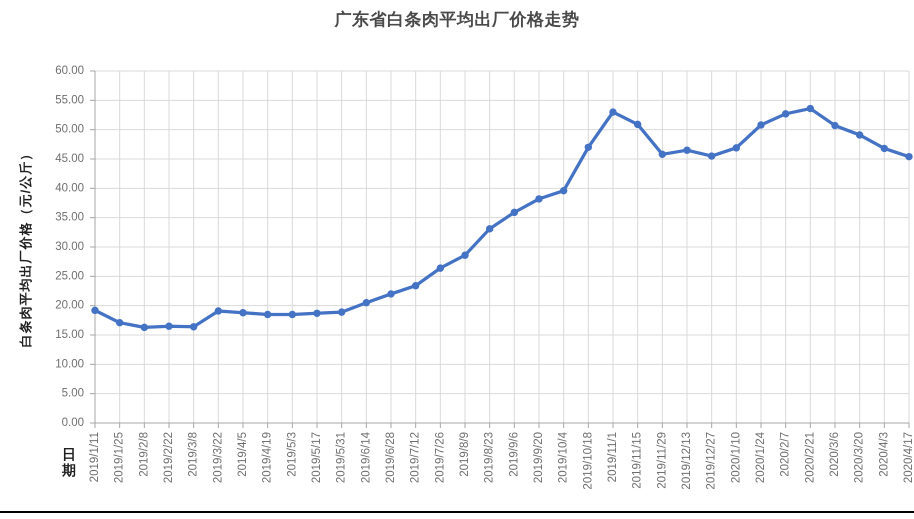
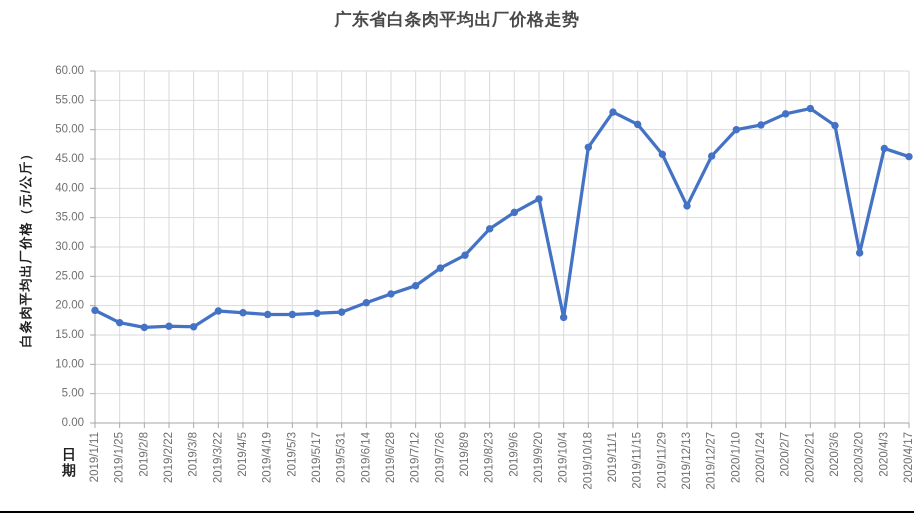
2019/10/4: 40 -> 18
2019/12/13: 46 -> 37
2020/1/10: 47 -> 50
2020/3/20: 49 -> 29
